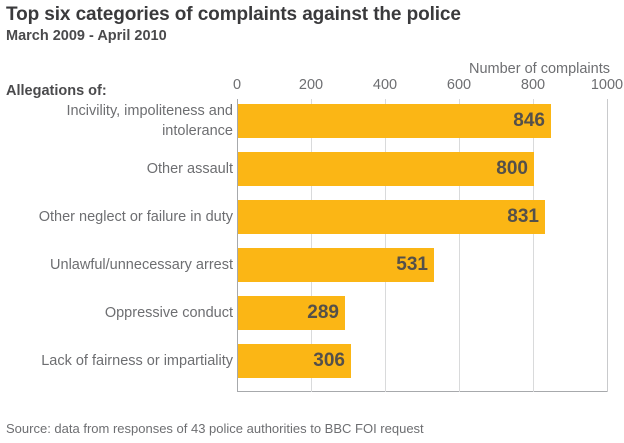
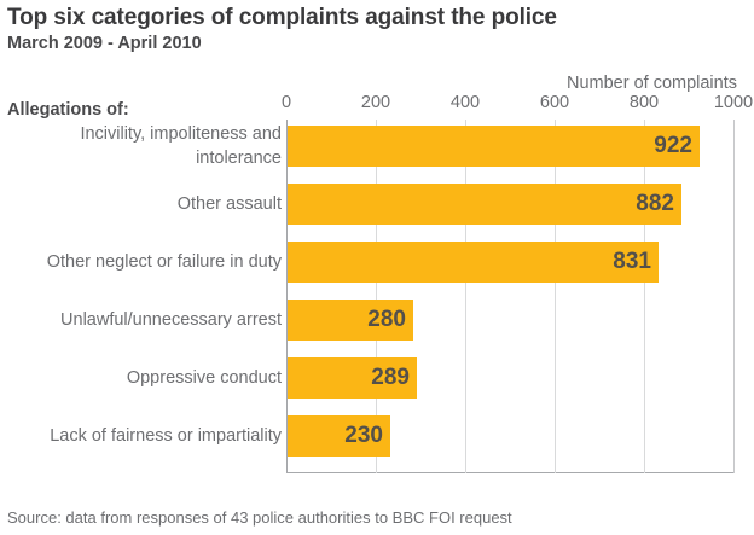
Incivility, impoliteness and intolerance: 846 -> 922
Other assault: 800 -> 882
Unlawful/unnecessary arrest: 531 -> 280
Lack of fairness or impartiality: 306 -> 230
